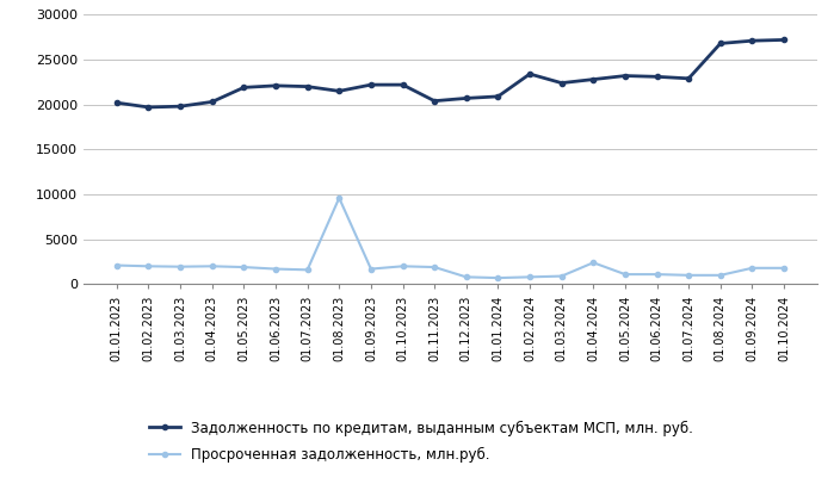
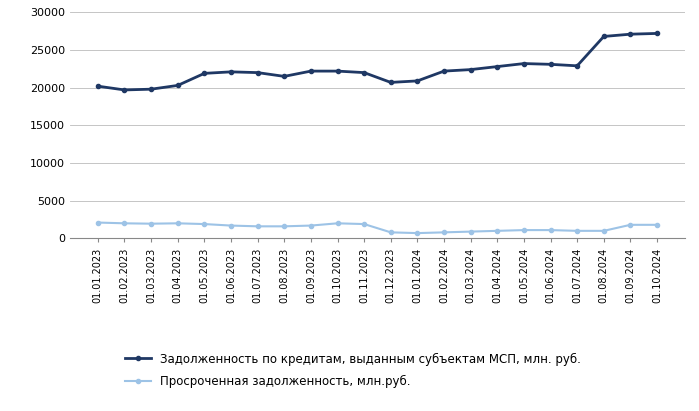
Просроченная задолженность, млн.руб./01.08.2023: 9600 -> 1600
Задолженность по кредитам, выданным субъектам МСП, млн. руб./01.11.2023: 20400 -> 22000
Задолженность по кредитам, выданным субъектам МСП, млн. руб./01.02.2024: 23400 -> 22200
Просроченная задолженность, млн.руб./01.04.2024: 2400 -> 1000
